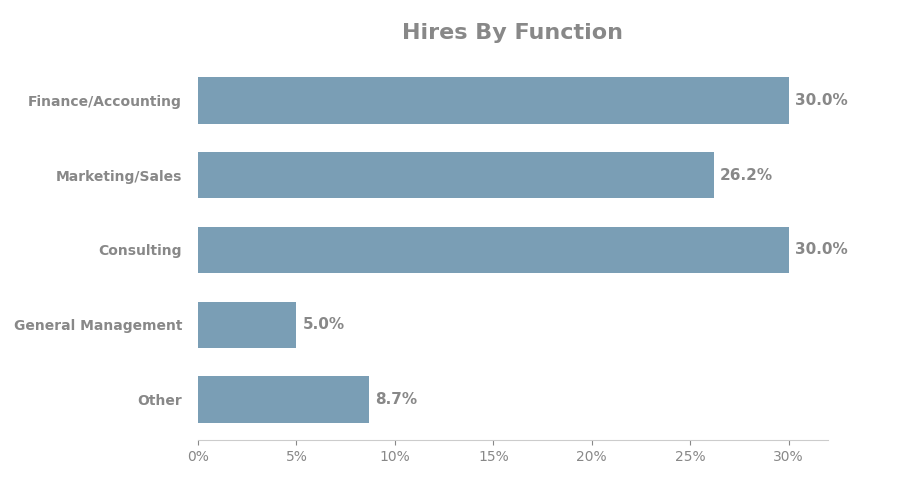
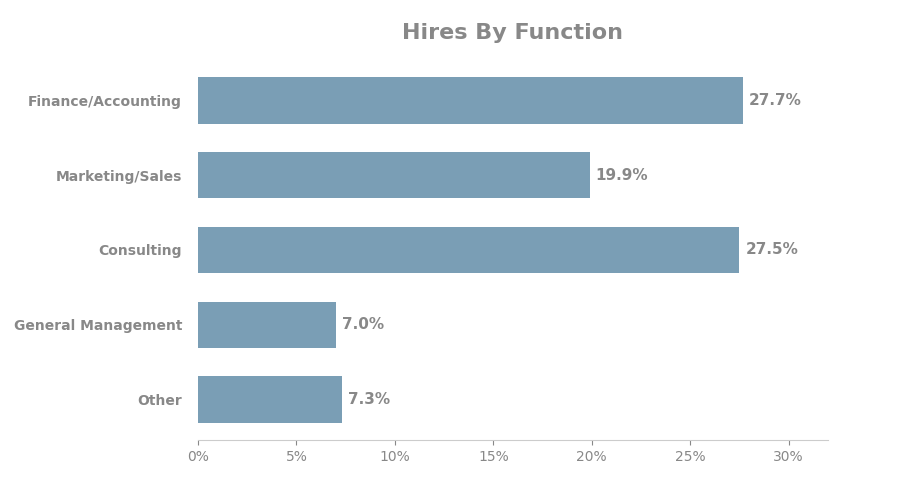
Finance/Accounting: 30.0% -> 27.7%
Marketing/Sales: 26.2% -> 19.9%
Consulting: 30.0% -> 27.5%
General Management: 5.0% -> 7.0%
Other: 8.7% -> 7.3%
